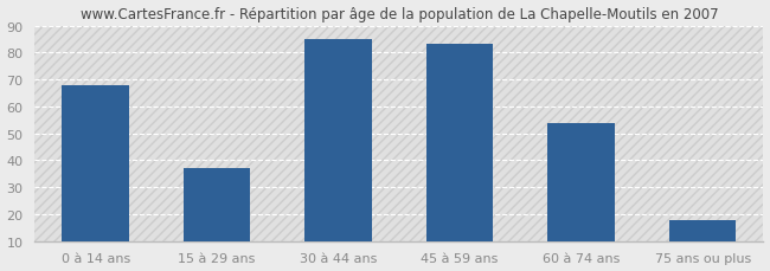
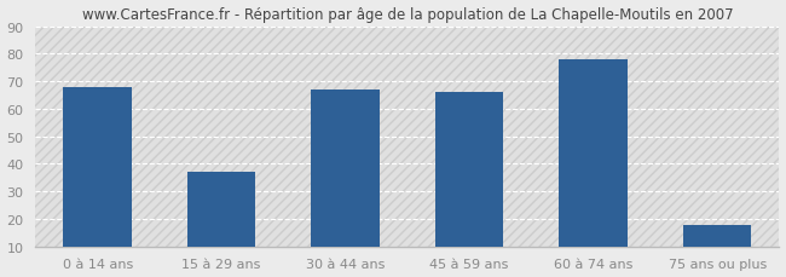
30 à 44 ans: 85 -> 67
45 à 59 ans: 83 -> 66
60 à 74 ans: 54 -> 78
